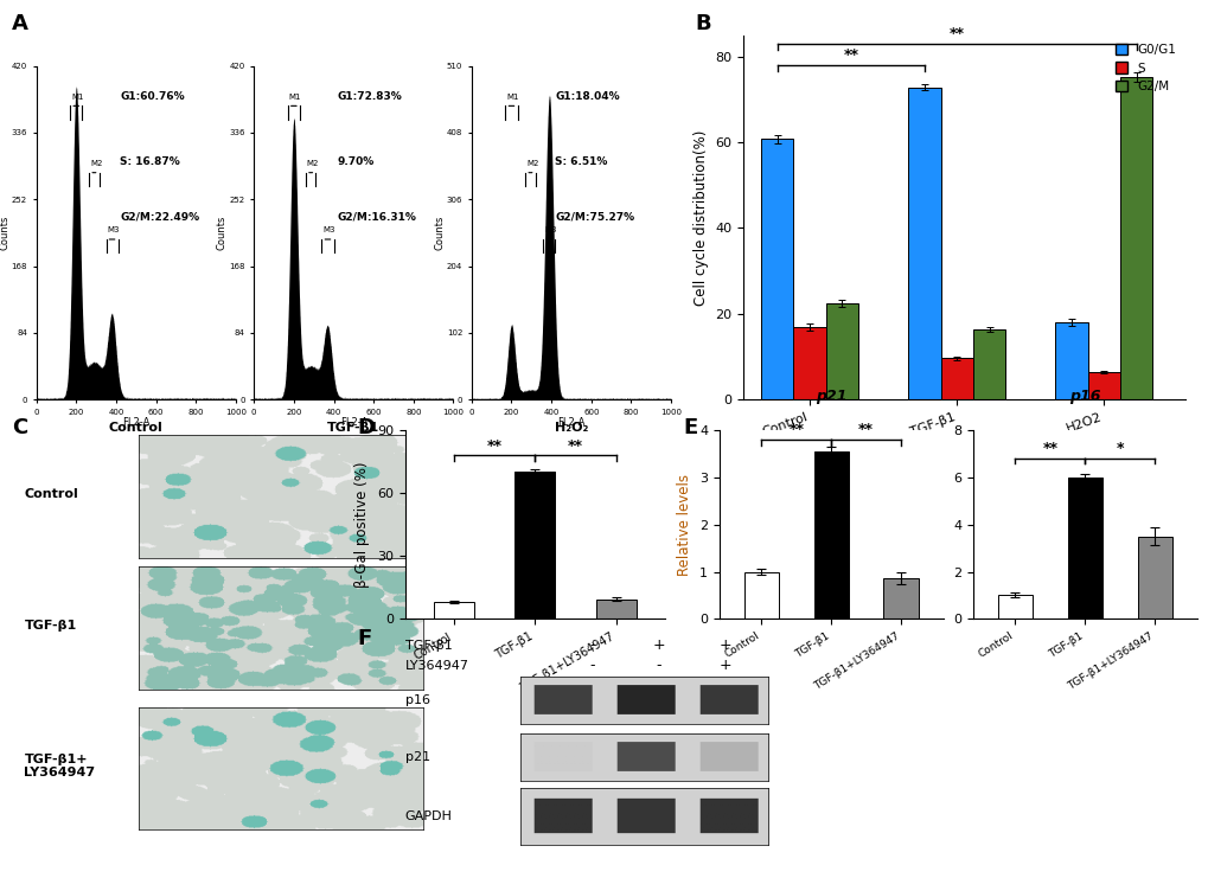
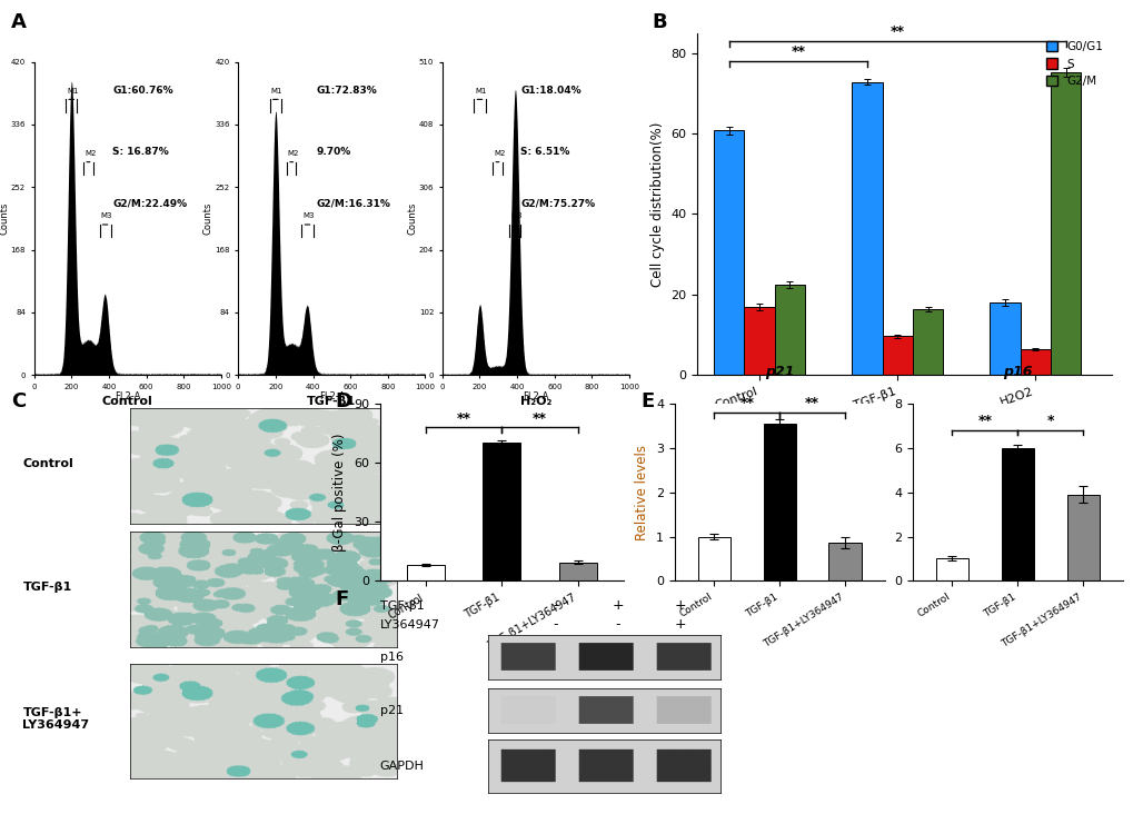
p16/TGF-β1+LY364947: 3.5 -> 3.9
